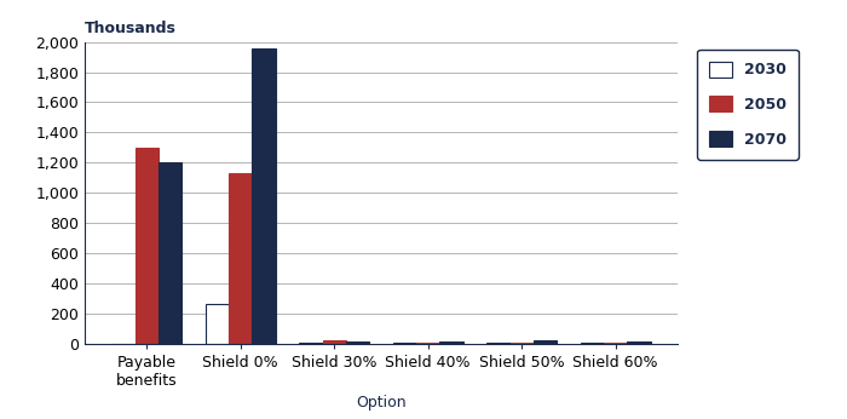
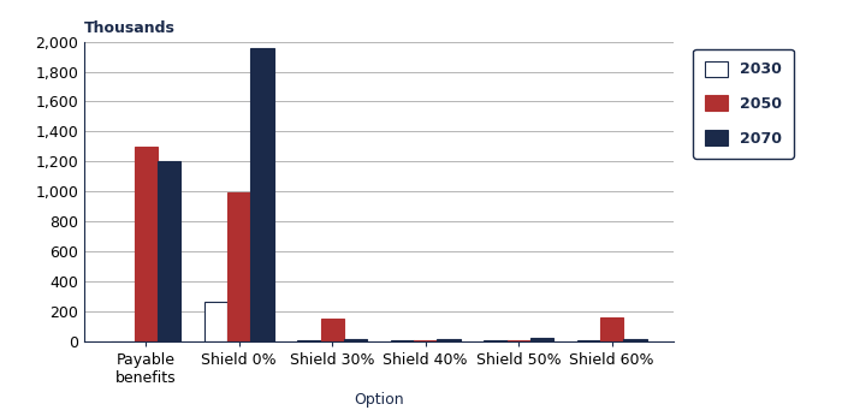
2050/Shield 0%: 1,130 -> 990
2050/Shield 30%: 20 -> 150
2050/Shield 60%: 10 -> 160
